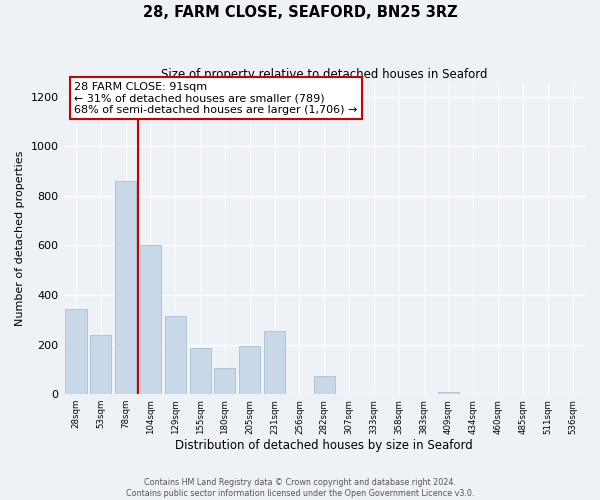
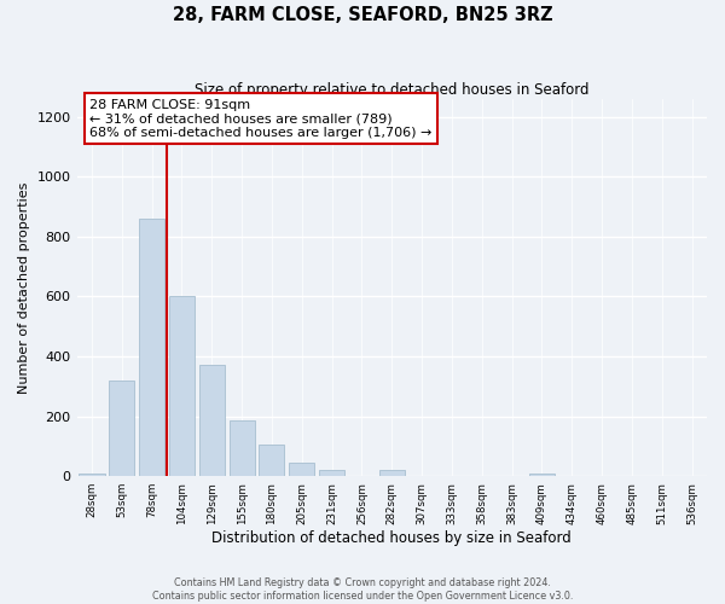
28sqm: 345 -> 10
53sqm: 240 -> 320
129sqm: 315 -> 370
205sqm: 195 -> 47
231sqm: 255 -> 22
282sqm: 75 -> 20
